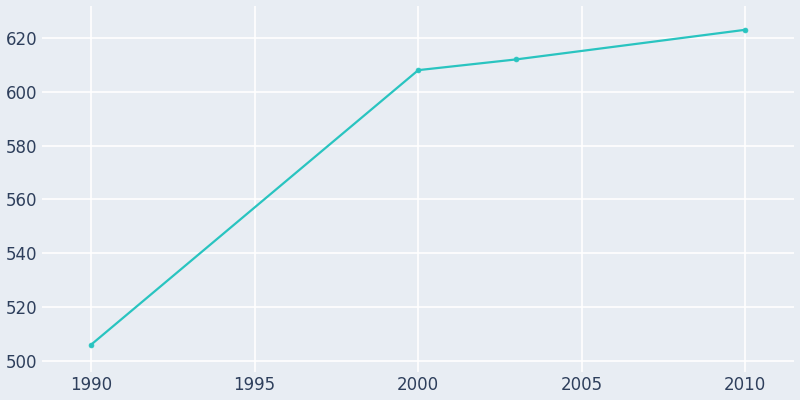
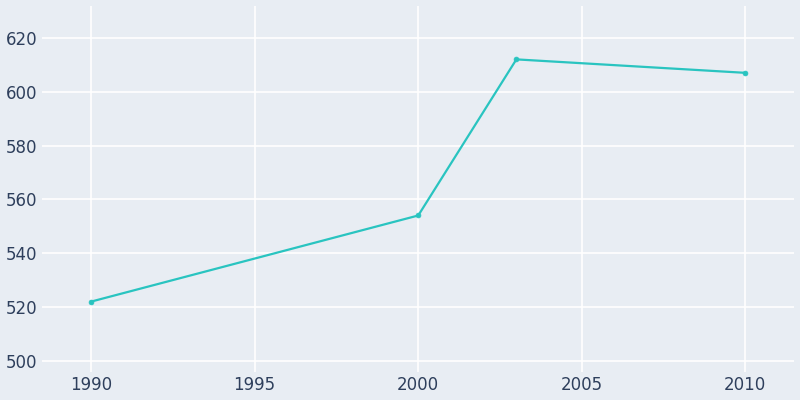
1990: 506 -> 522
2000: 608 -> 554
2010: 623 -> 607
